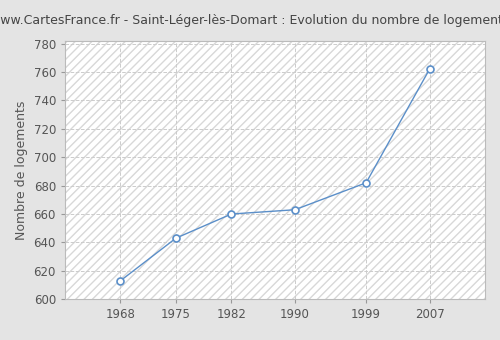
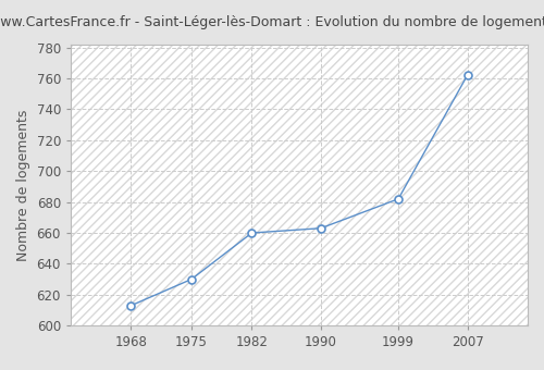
1975: 643 -> 630
